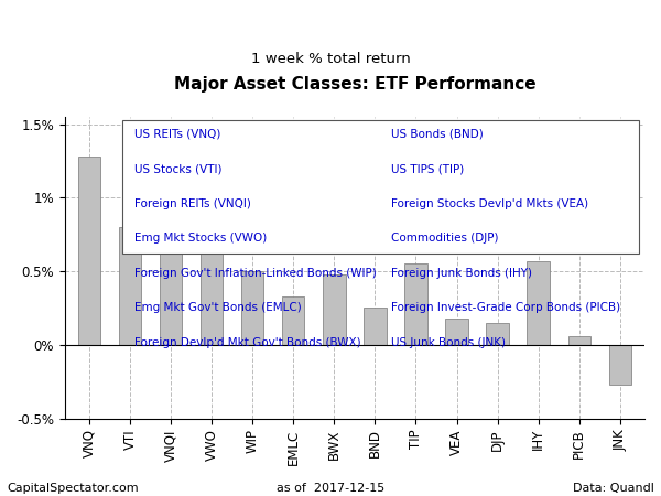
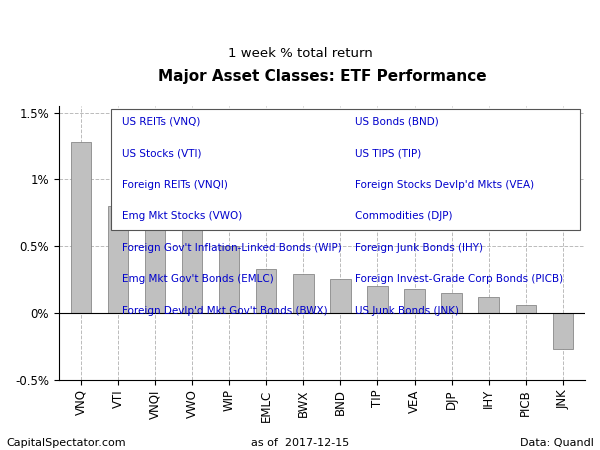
BWX: 0.48% -> 0.29%
TIP: 0.55% -> 0.20%
IHY: 0.57% -> 0.12%
